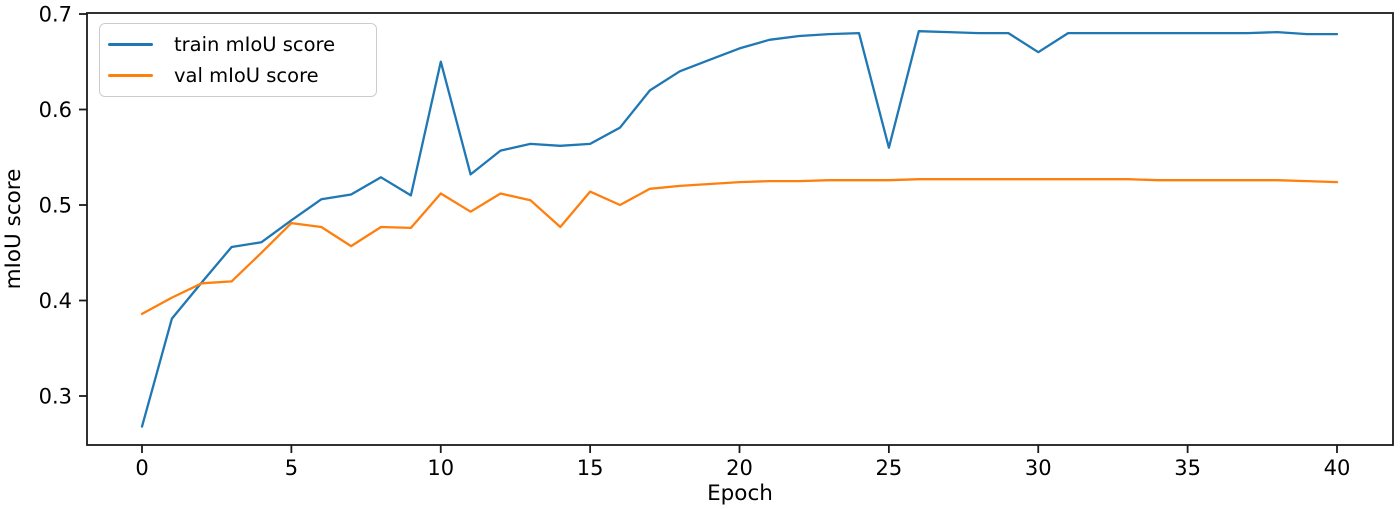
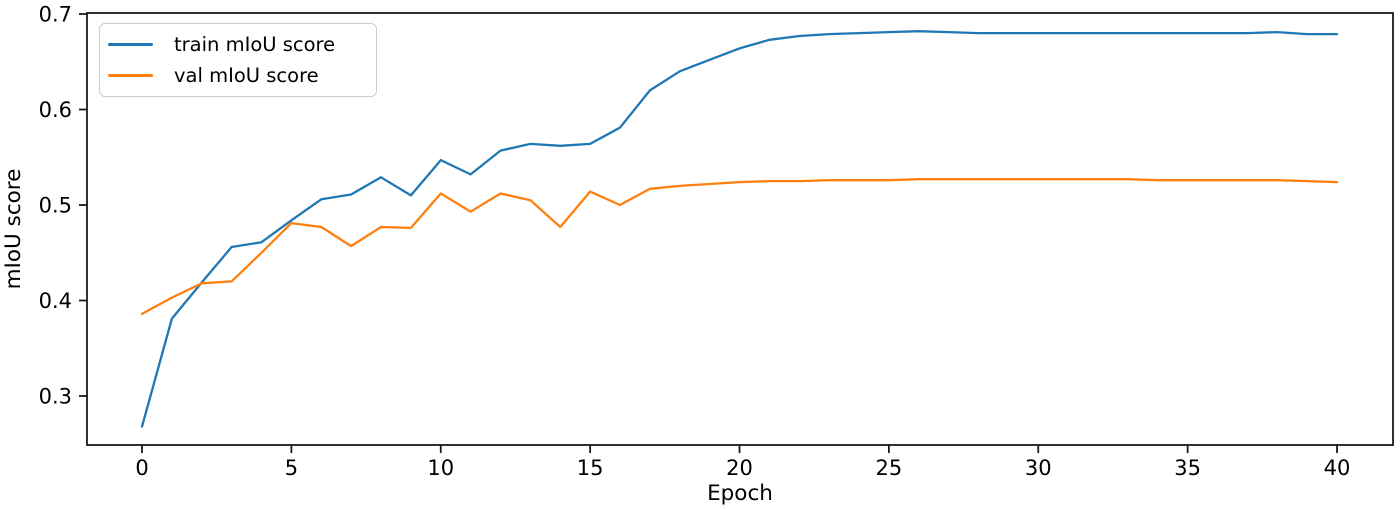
train mIoU score/10: 0.65 -> 0.55
train mIoU score/25: 0.56 -> 0.68
train mIoU score/30: 0.66 -> 0.68
